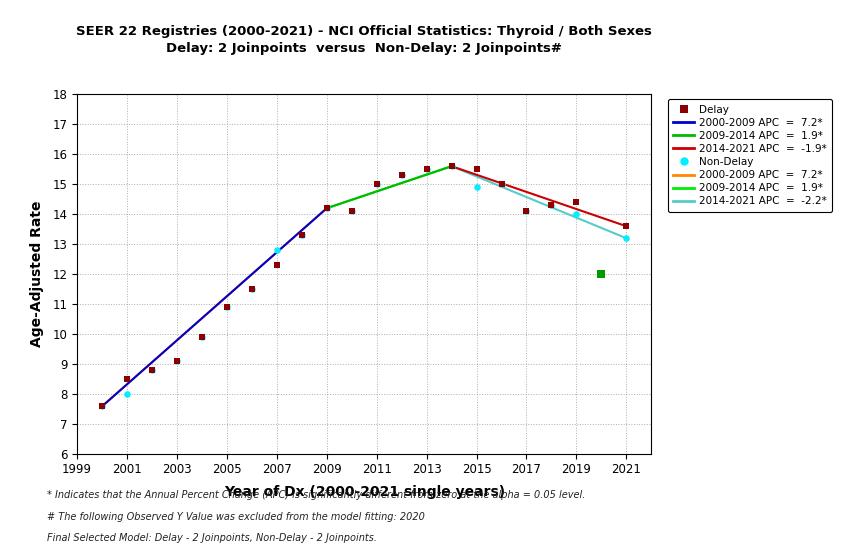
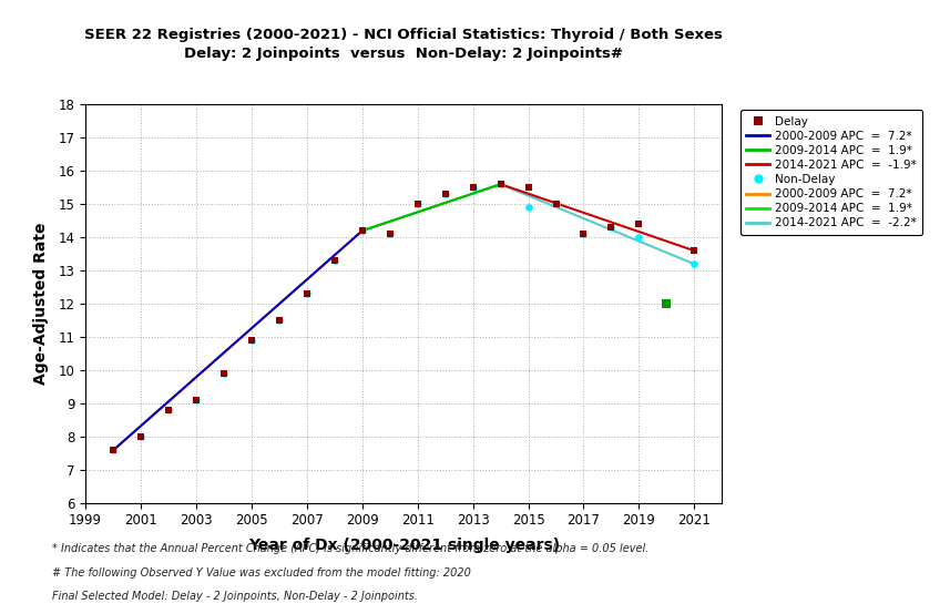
Delay/2001: 8.5 -> 8.0
Non-Delay/2007: 12.8 -> 12.3
